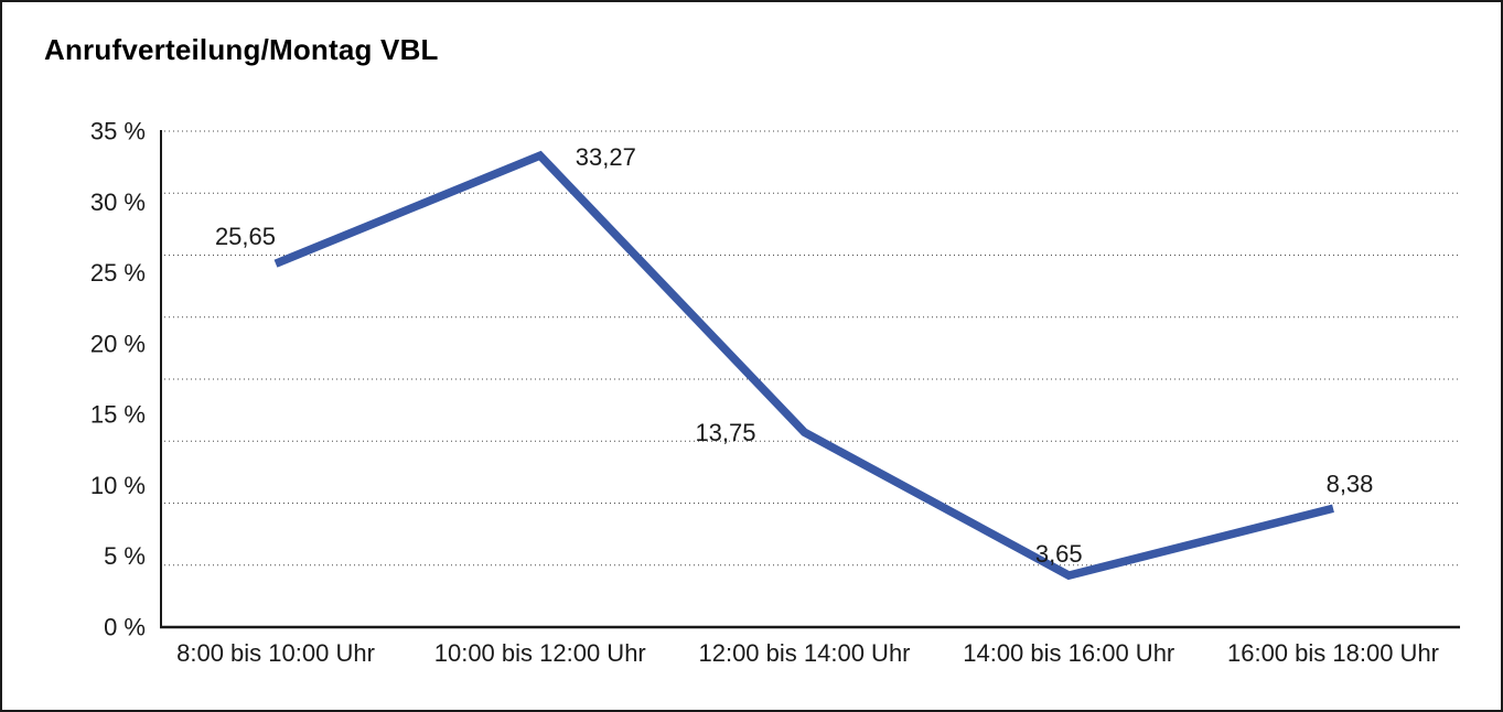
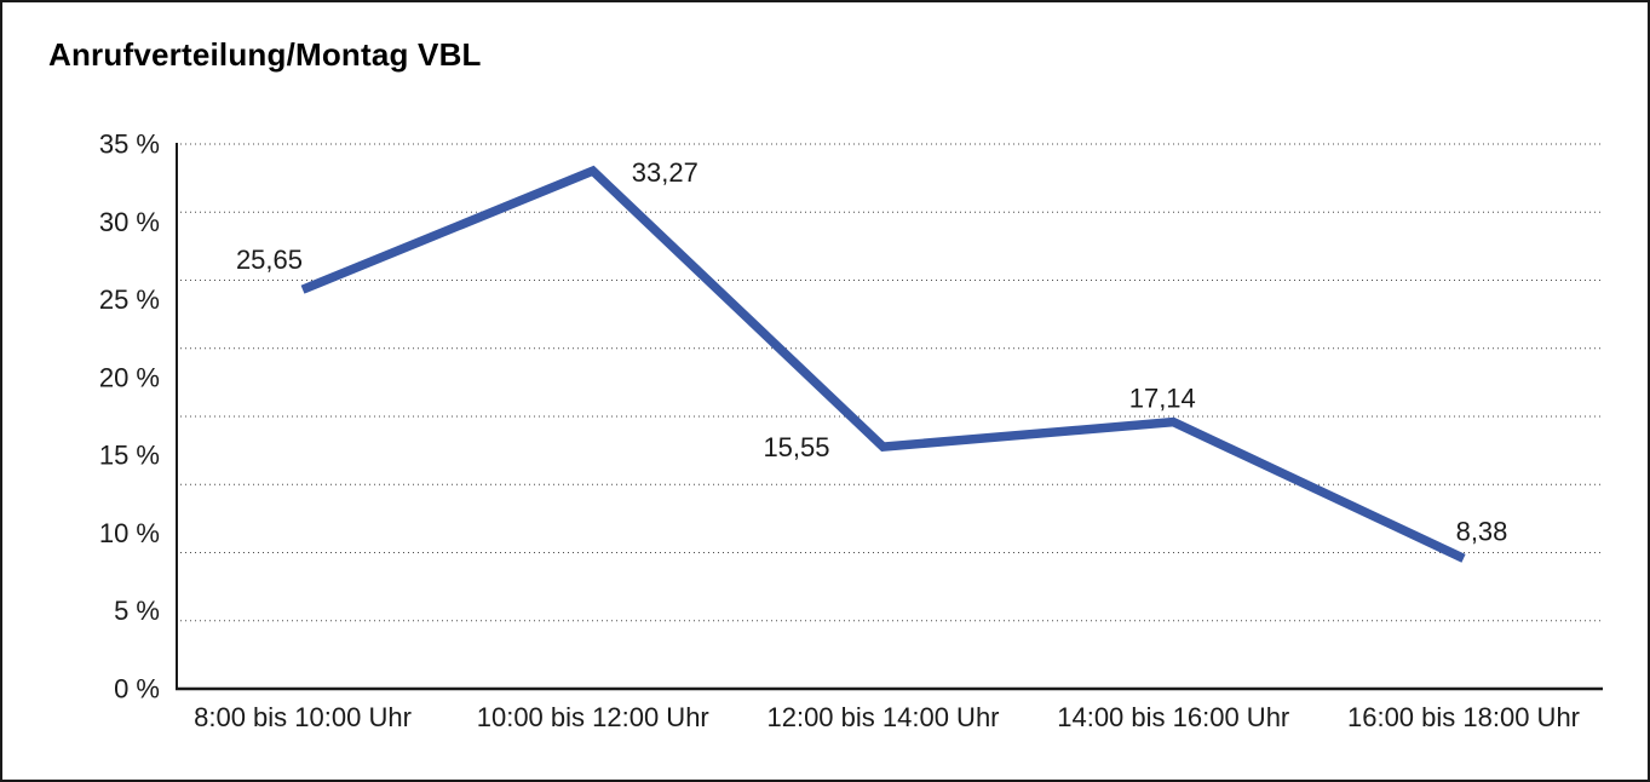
12:00 bis 14:00 Uhr: 13,75 -> 15,55
14:00 bis 16:00 Uhr: 3,65 -> 17,14
